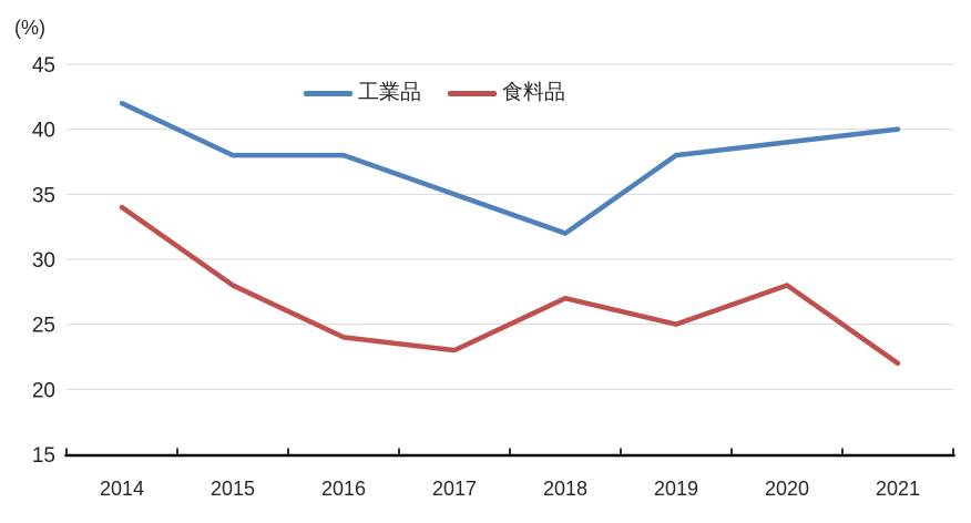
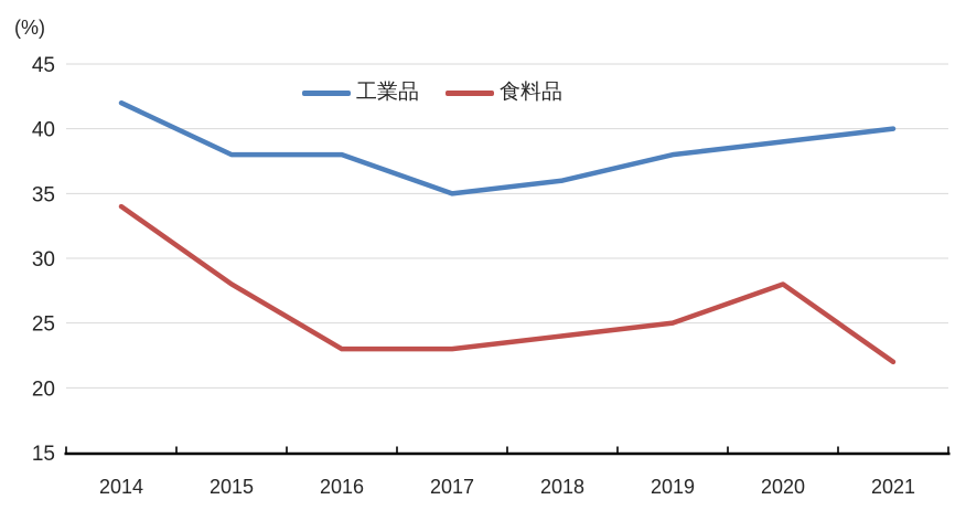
食料品/2016: 24 -> 23
工業品/2018: 32 -> 36
食料品/2018: 27 -> 24
